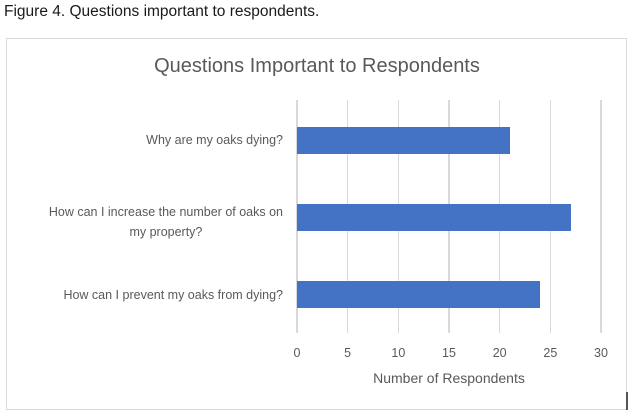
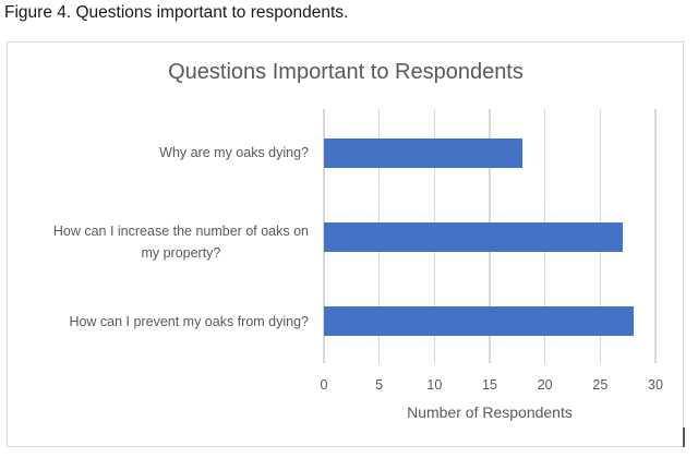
Why are my oaks dying?: 21 -> 18
How can I prevent my oaks from dying?: 24 -> 28
